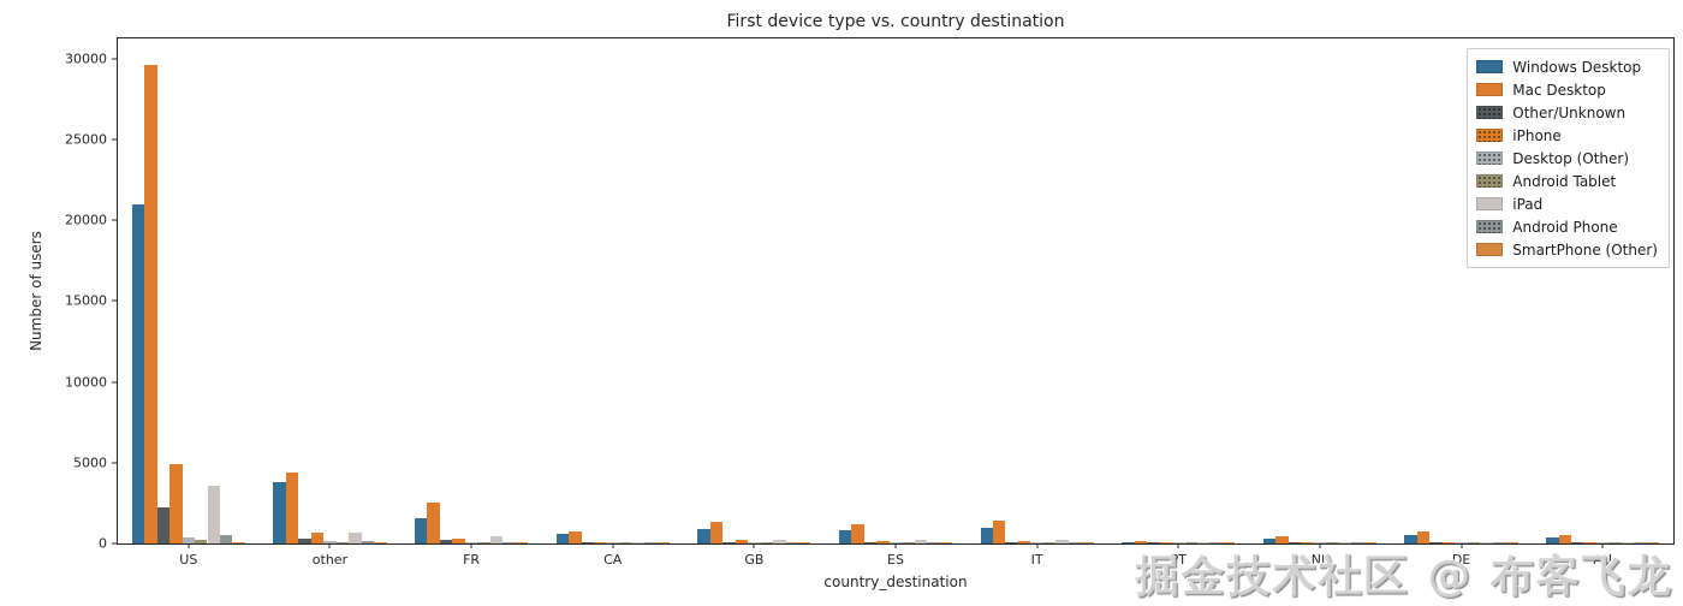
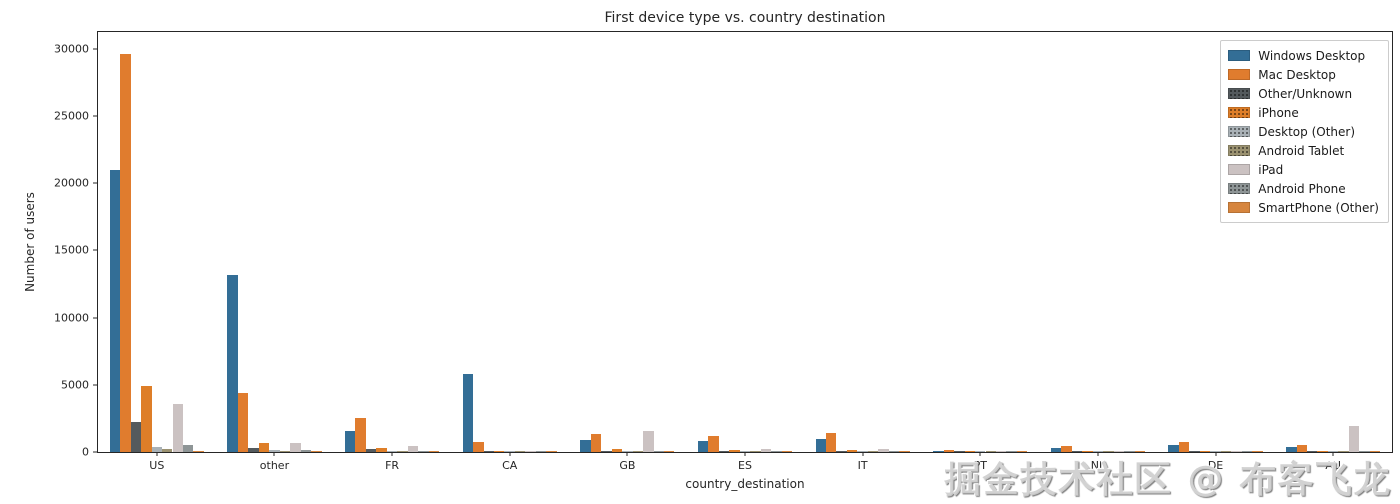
Windows Desktop/other: 3800 -> 13200
Windows Desktop/CA: 600 -> 5800
iPad/GB: 200 -> 1600
iPad/AU: 100 -> 1900
